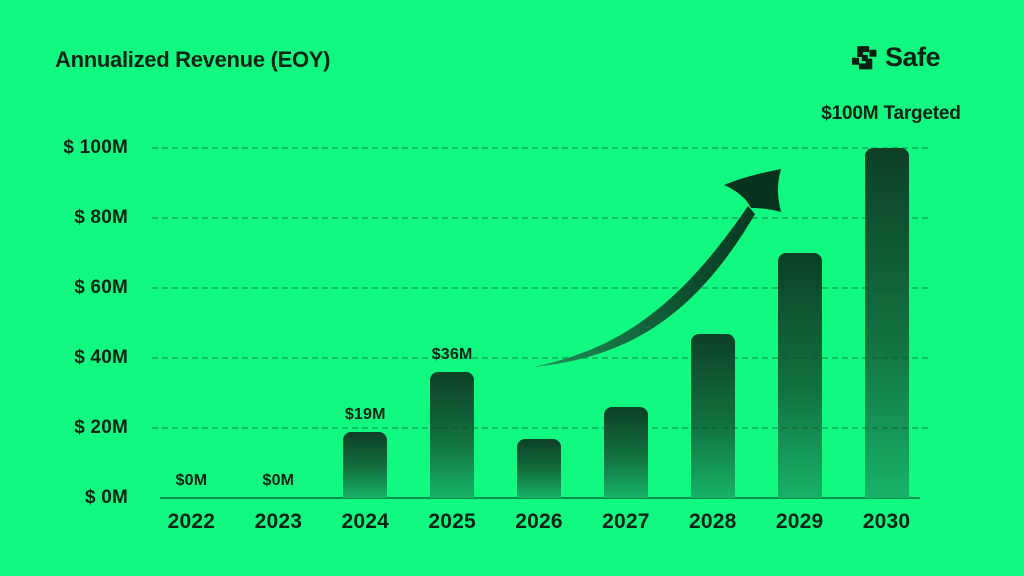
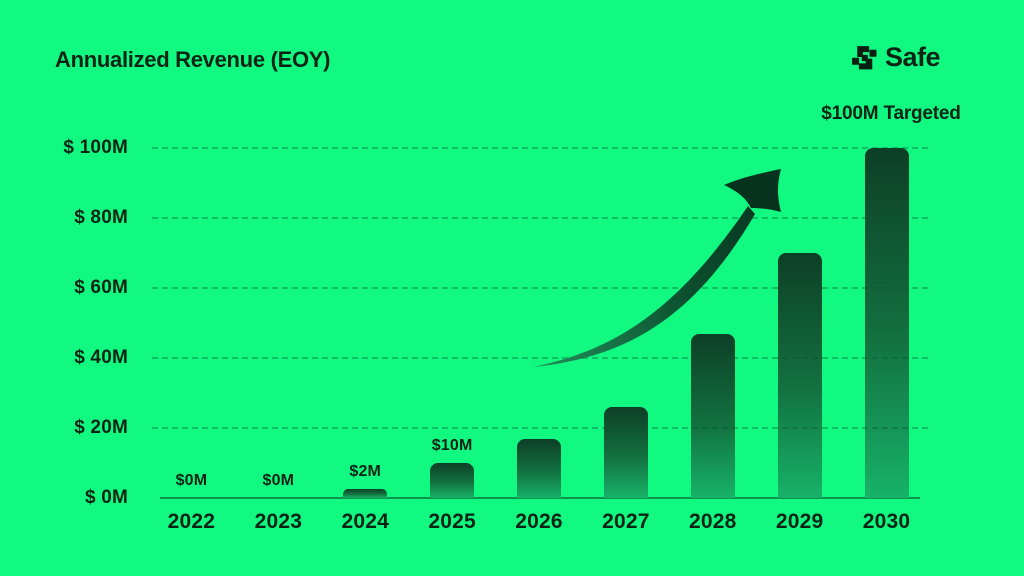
2024: $19M -> $2M
2025: $36M -> $10M
